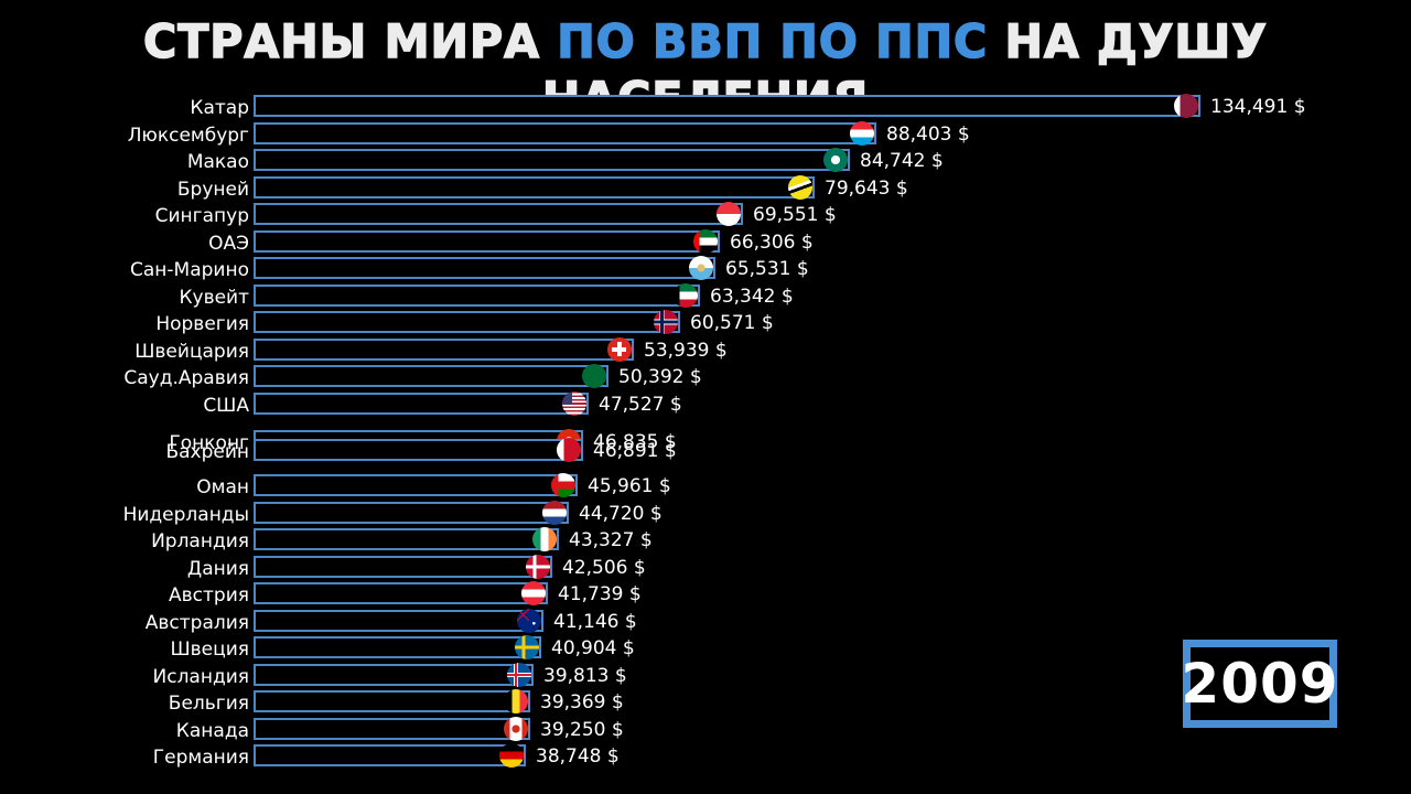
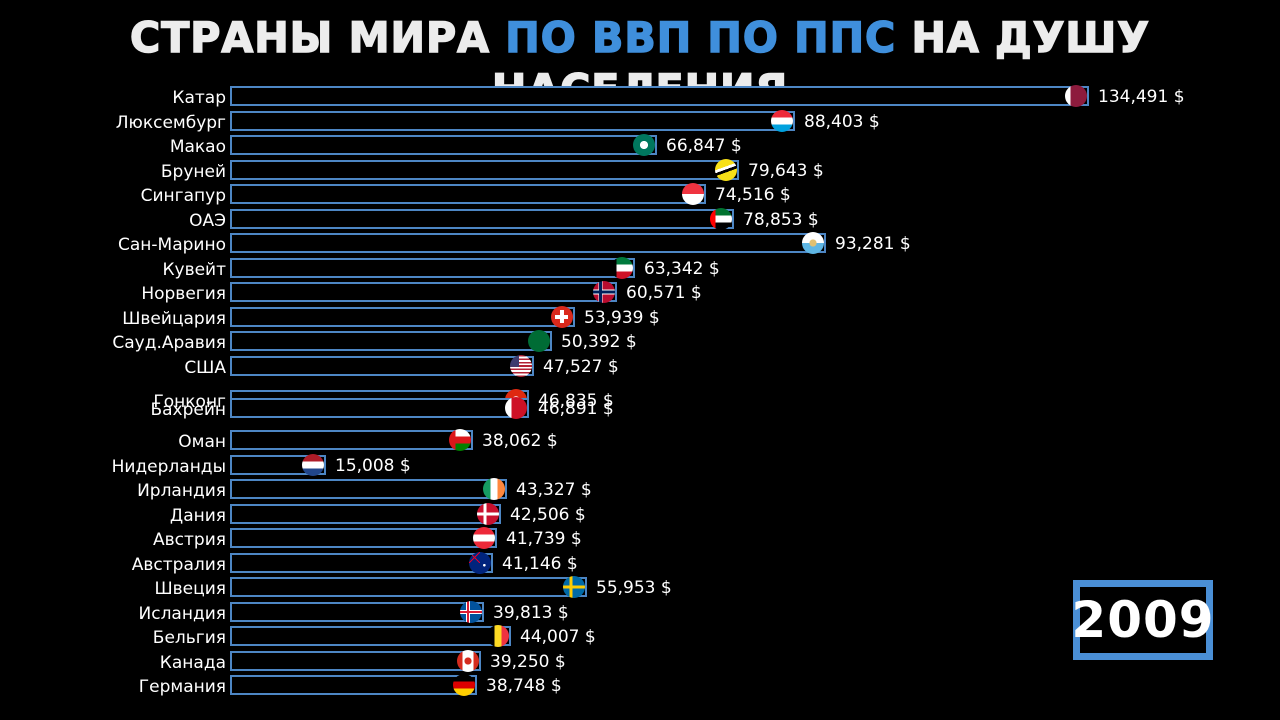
Макао: 84,742 -> 66,847
Сингапур: 69,551 -> 74,516
ОАЭ: 66,306 -> 78,853
Сан-Марино: 65,531 -> 93,281
Оман: 45,961 -> 38,062
Нидерланды: 44,720 -> 15,008
Швеция: 40,904 -> 55,953
Бельгия: 39,369 -> 44,007
